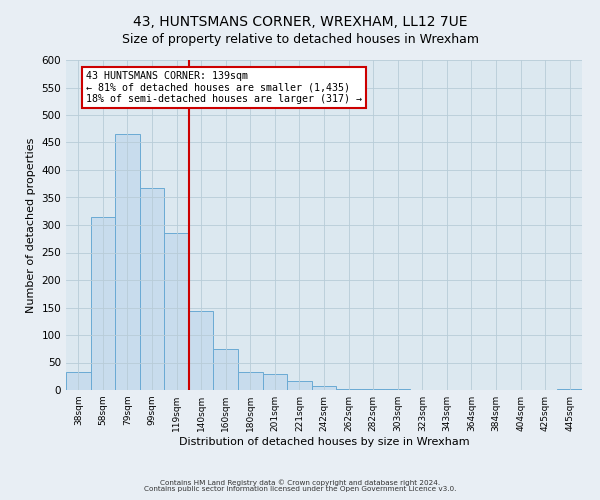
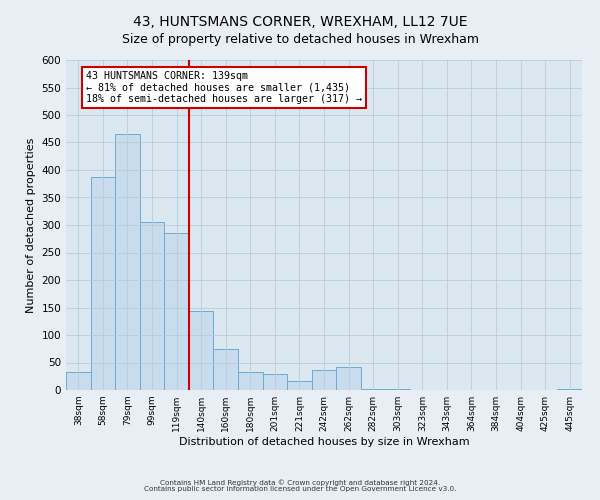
58sqm: 315 -> 388
99sqm: 367 -> 306
242sqm: 8 -> 36
262sqm: 2 -> 42
